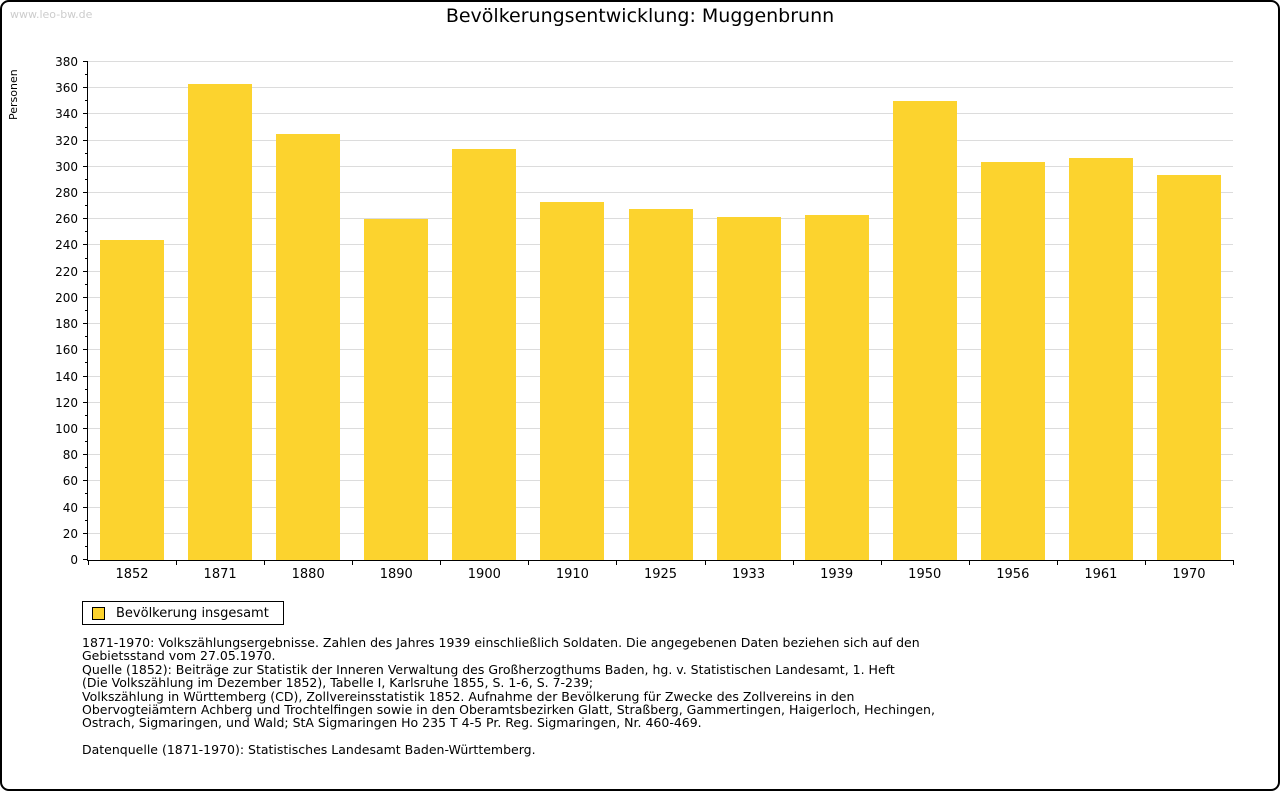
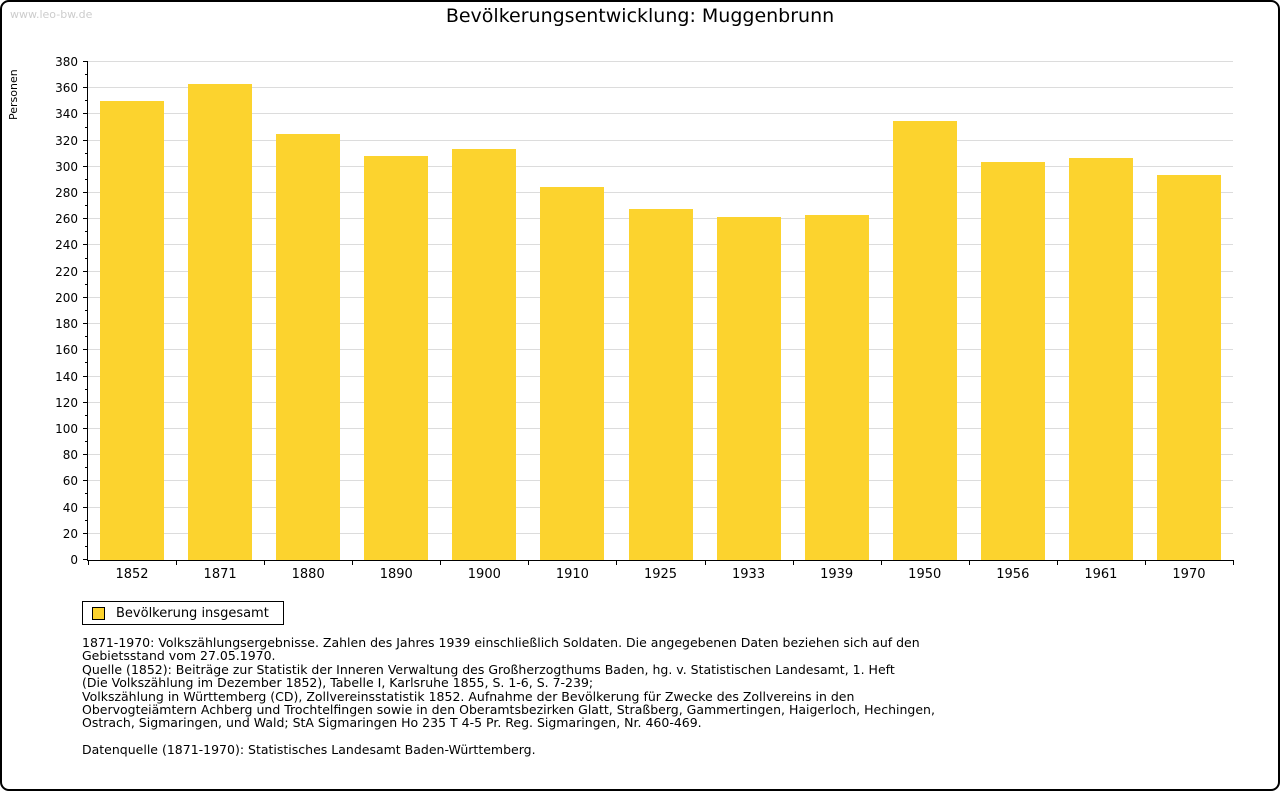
1852: 244 -> 350
1890: 260 -> 308
1910: 273 -> 285
1950: 350 -> 335
